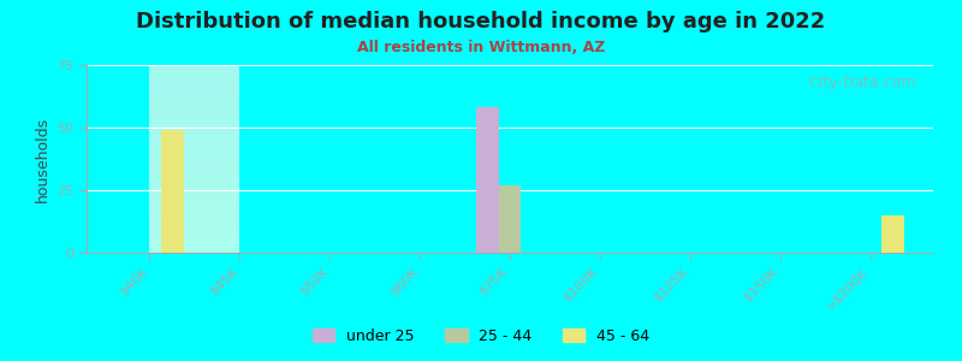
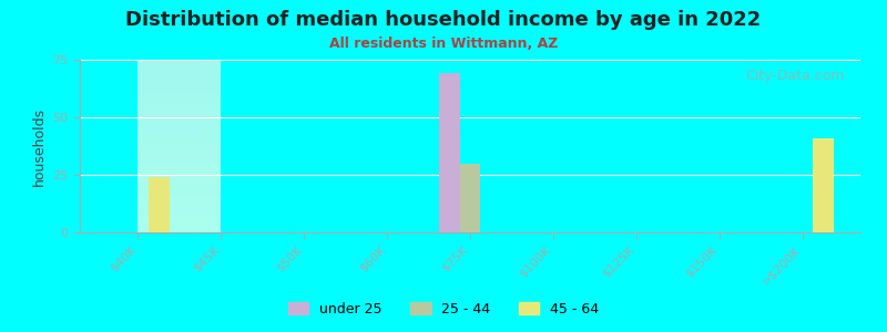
45 - 64/$40K: 49 -> 24
under 25/$75K: 58 -> 69
25 - 44/$75K: 27 -> 30
45 - 64/>$200K: 15 -> 41
